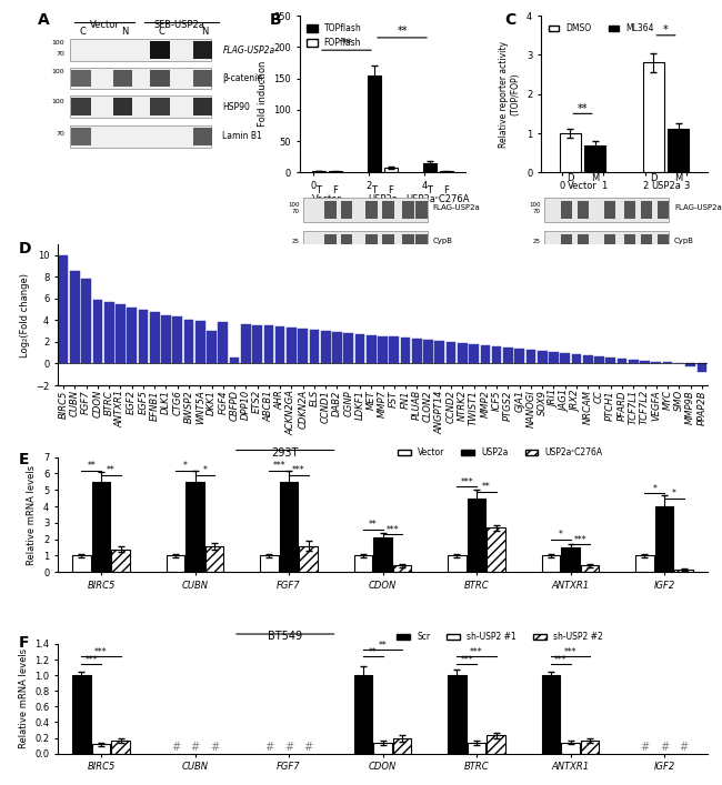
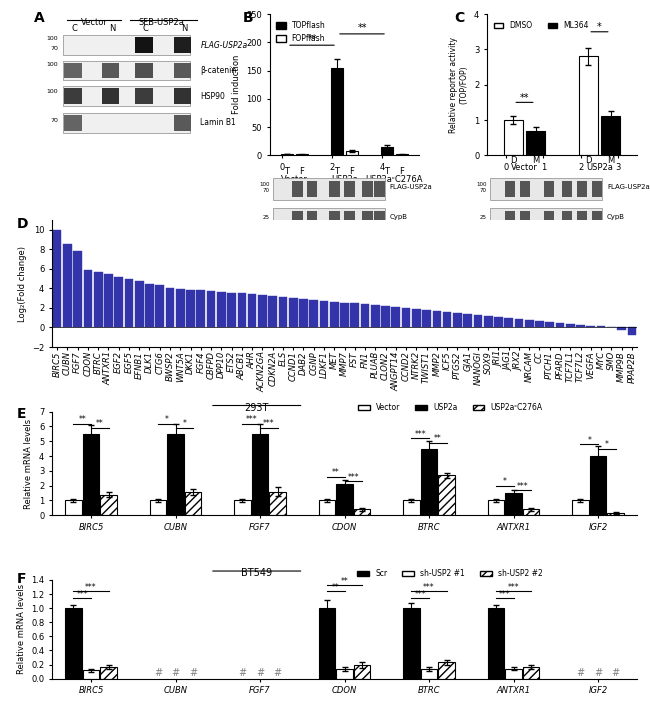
DKK1: 3.0 -> 3.8
CBFPD: 0.6 -> 3.7
